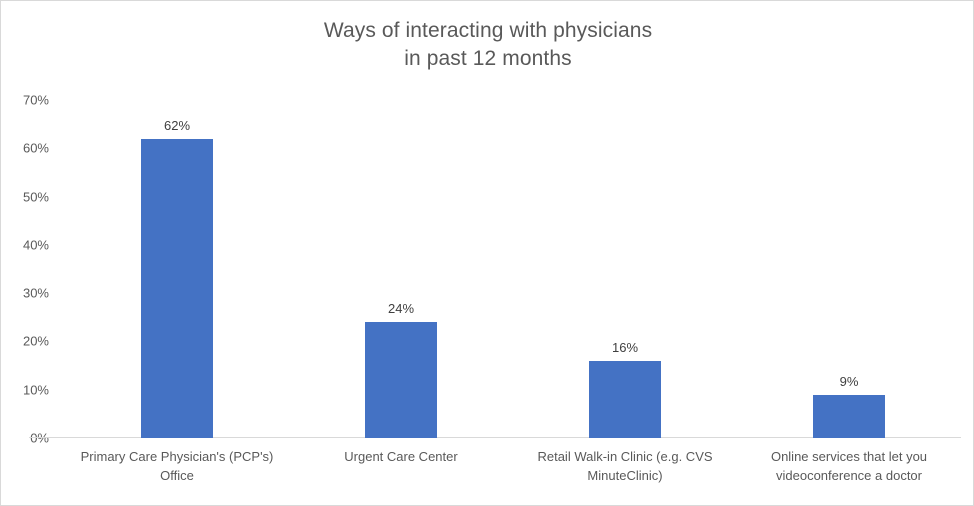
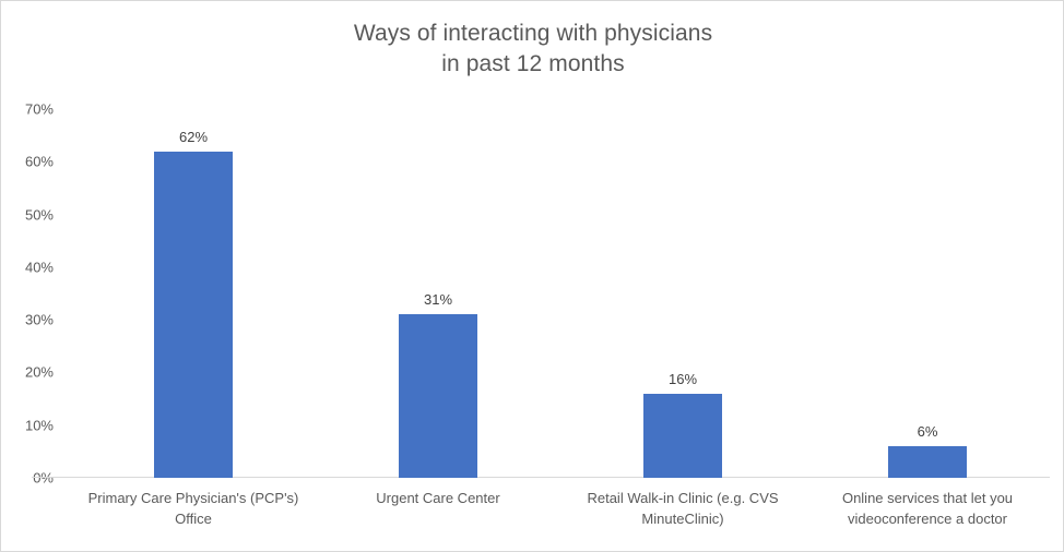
Urgent Care Center: 24% -> 31%
Online services that let you videoconference a doctor: 9% -> 6%
